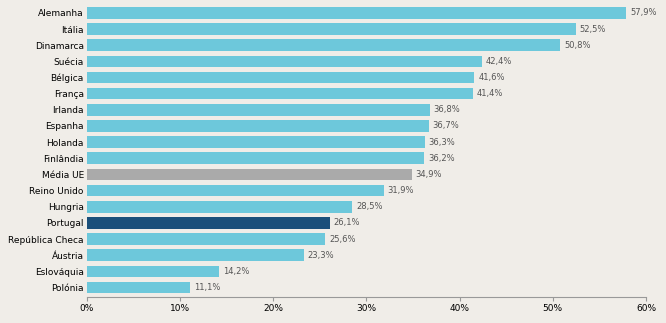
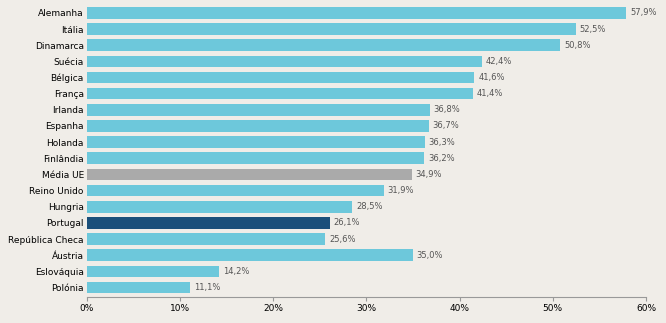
Áustria: 23,3% -> 35,0%
